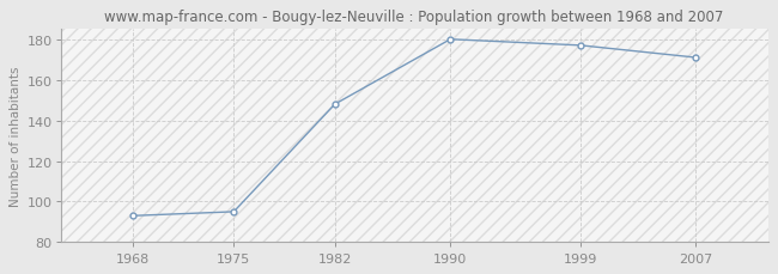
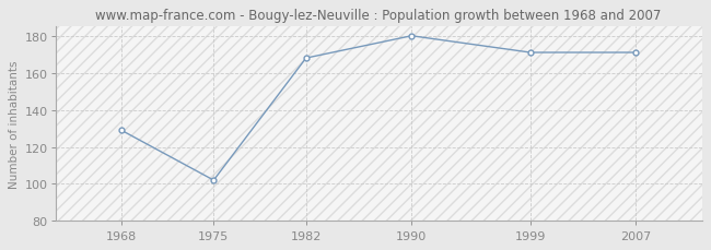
1968: 93 -> 129
1975: 95 -> 102
1982: 148 -> 168
1999: 177 -> 171
